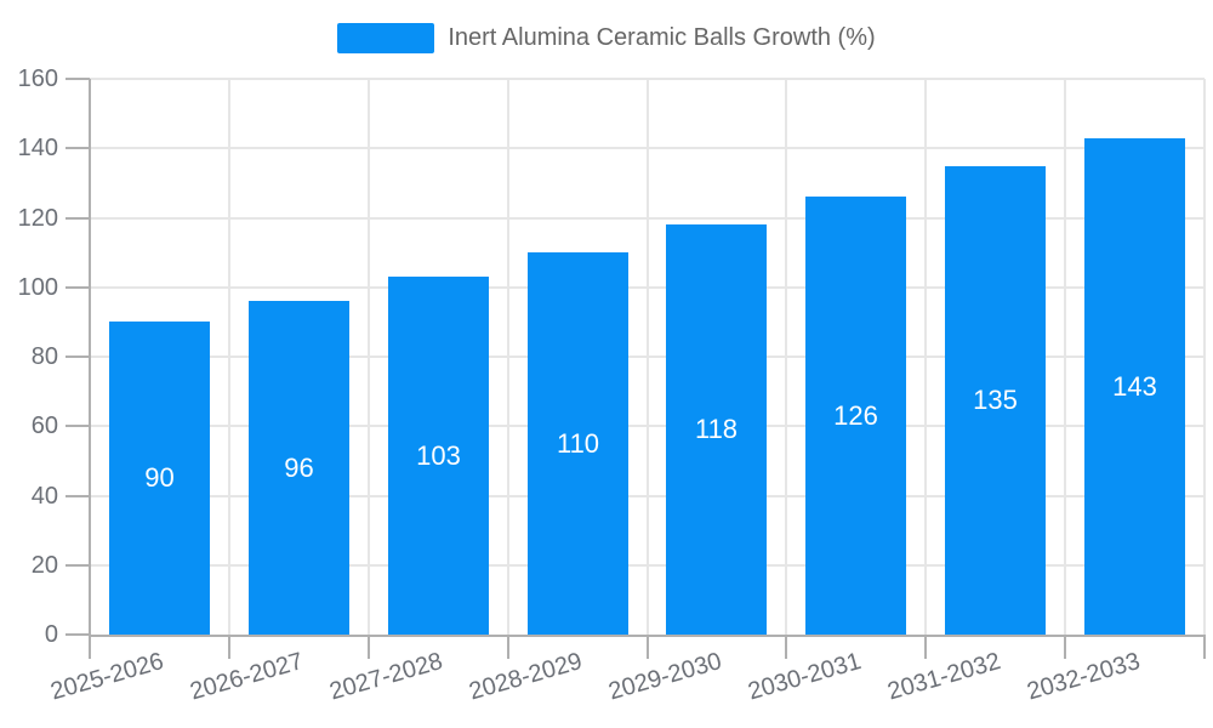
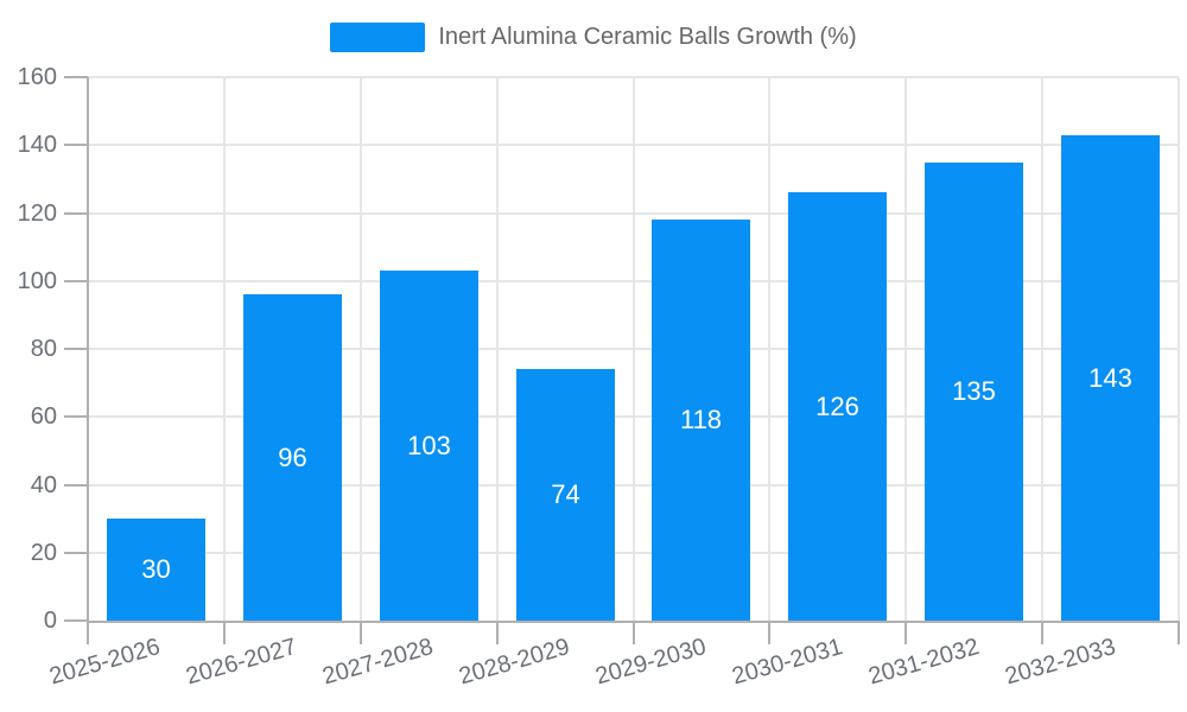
2025-2026: 90 -> 30
2028-2029: 110 -> 74
